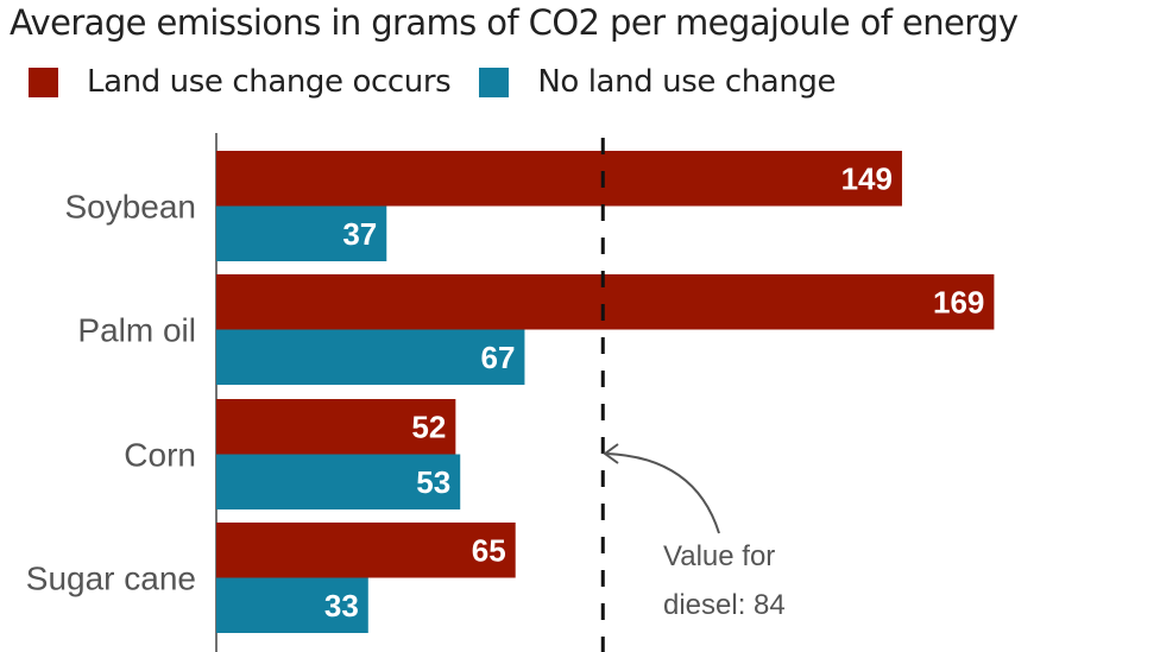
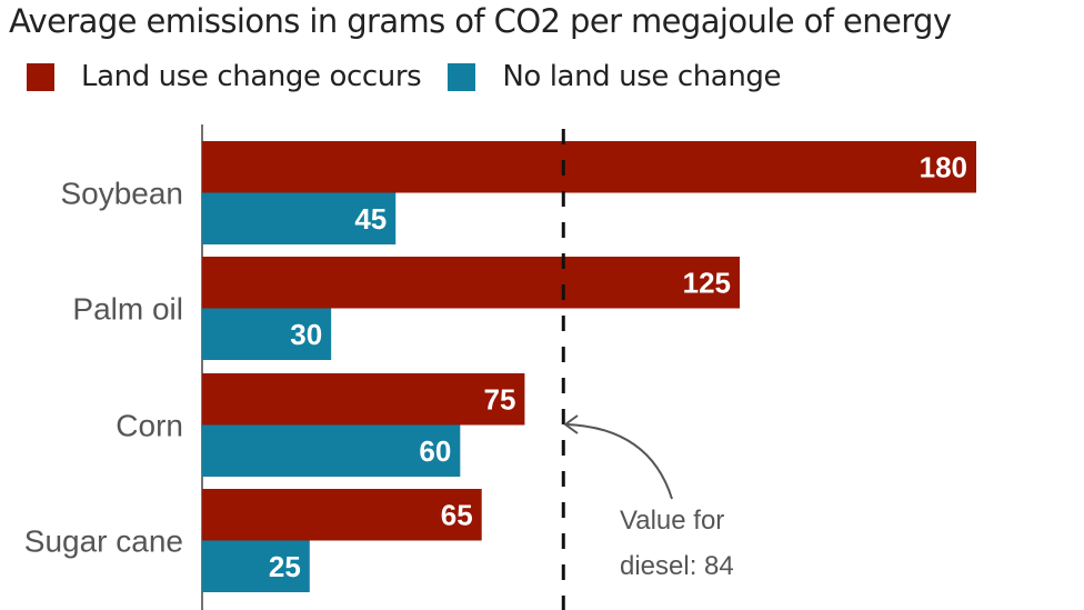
Land use change occurs/Soybean: 149 -> 180
No land use change/Soybean: 37 -> 45
Land use change occurs/Palm oil: 169 -> 125
No land use change/Palm oil: 67 -> 30
Land use change occurs/Corn: 52 -> 75
No land use change/Corn: 53 -> 60
No land use change/Sugar cane: 33 -> 25
